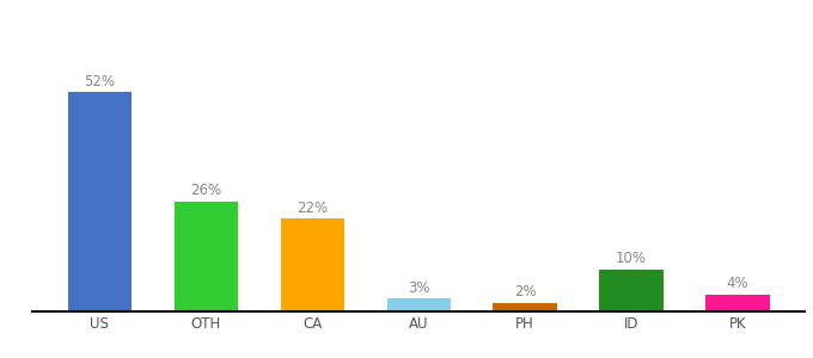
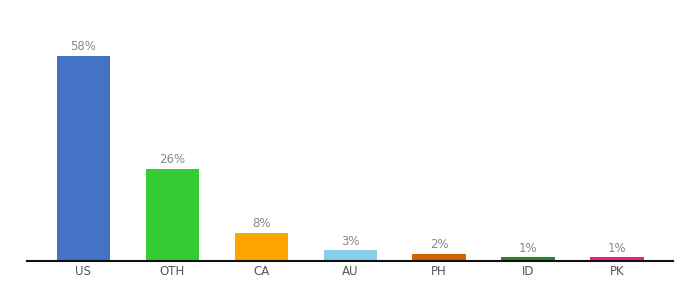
US: 52% -> 58%
CA: 22% -> 8%
ID: 10% -> 1%
PK: 4% -> 1%
